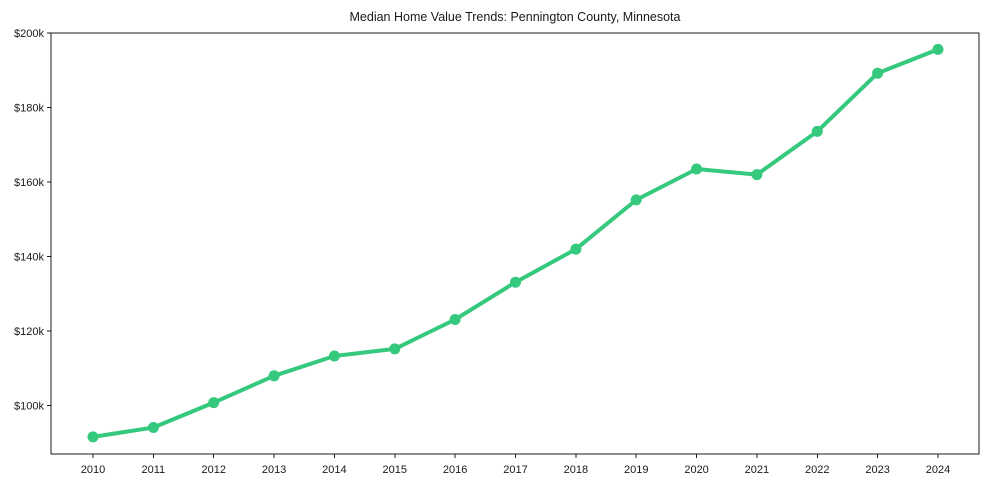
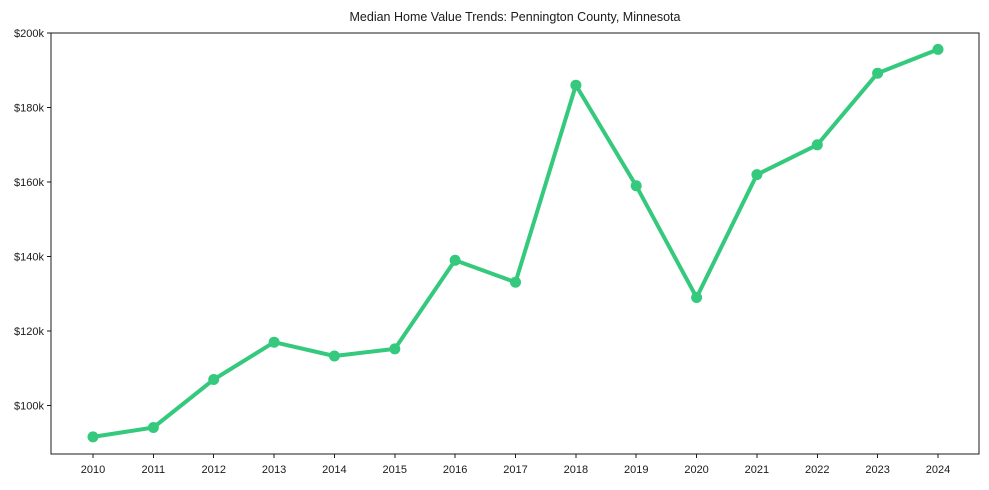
2012: $101k -> $107k
2013: $108k -> $117k
2016: $123k -> $139k
2018: $142k -> $186k
2019: $155k -> $159k
2020: $164k -> $129k
2022: $174k -> $170k
